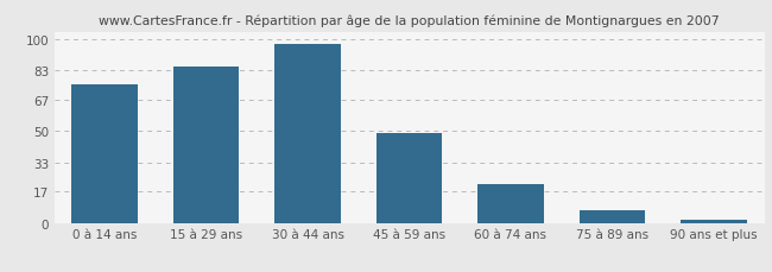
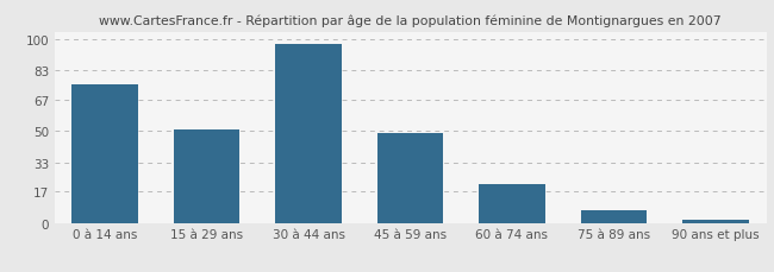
15 à 29 ans: 85 -> 51
